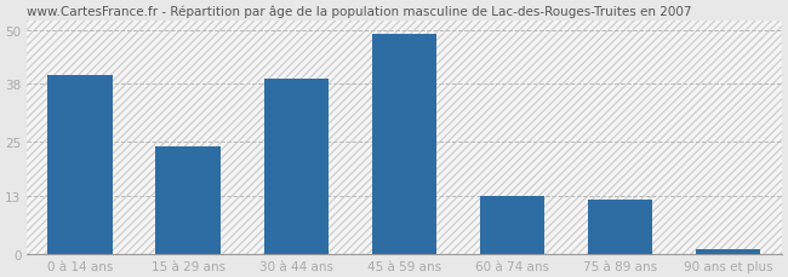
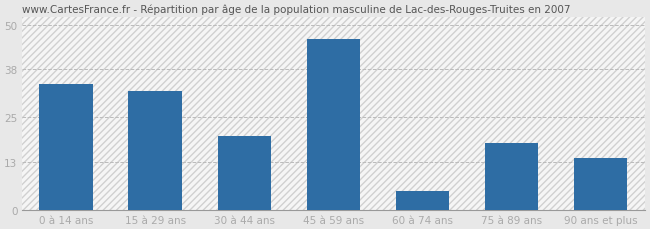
0 à 14 ans: 40 -> 34
15 à 29 ans: 24 -> 32
30 à 44 ans: 39 -> 20
45 à 59 ans: 49 -> 46
60 à 74 ans: 13 -> 5
75 à 89 ans: 12 -> 18
90 ans et plus: 1 -> 14
